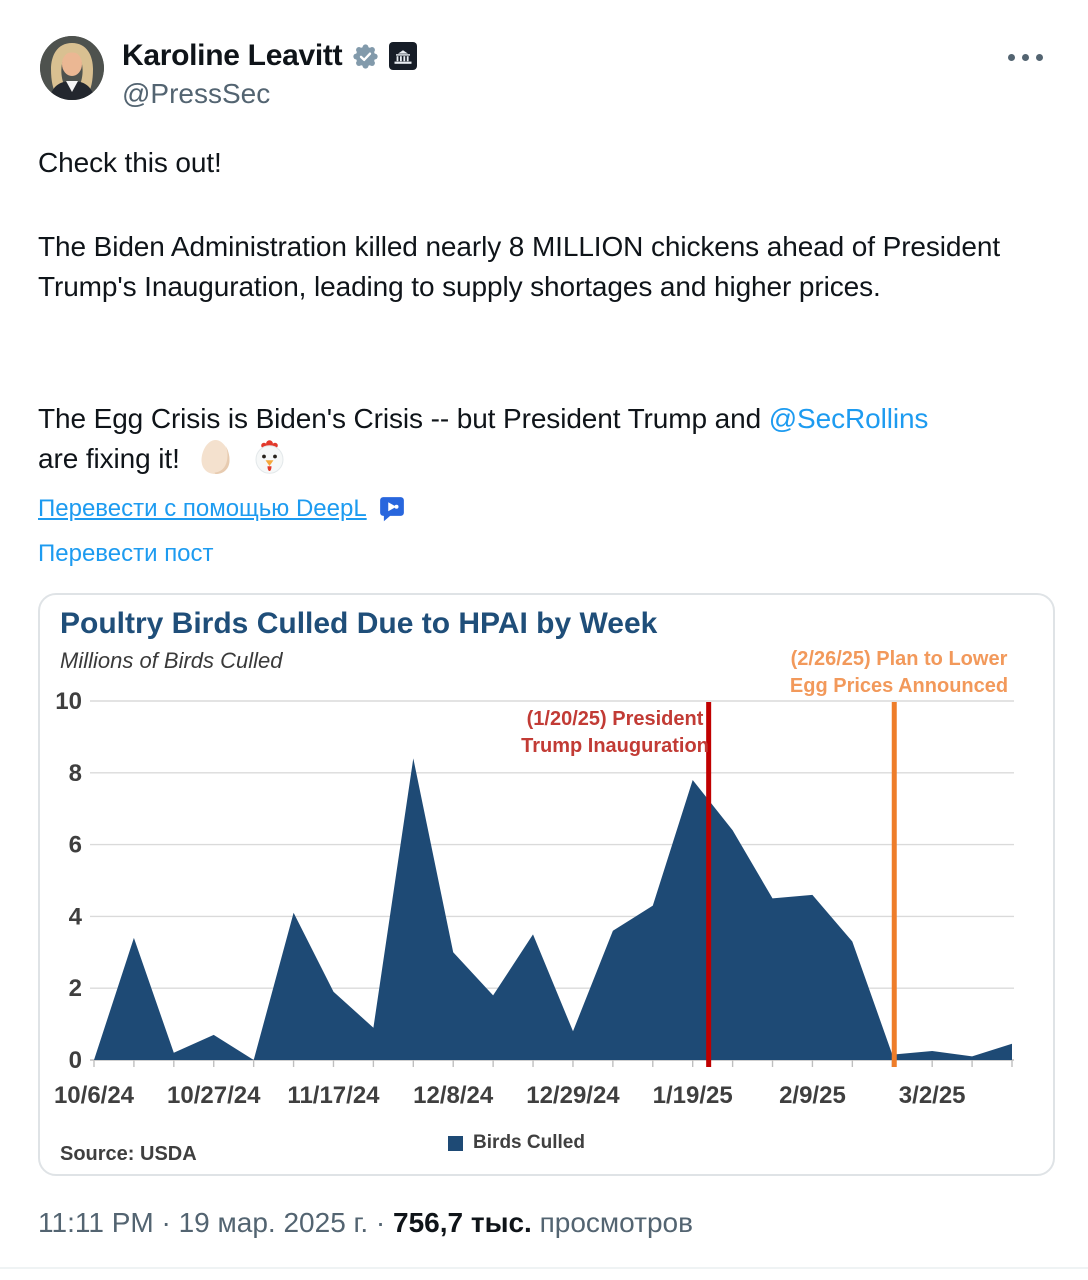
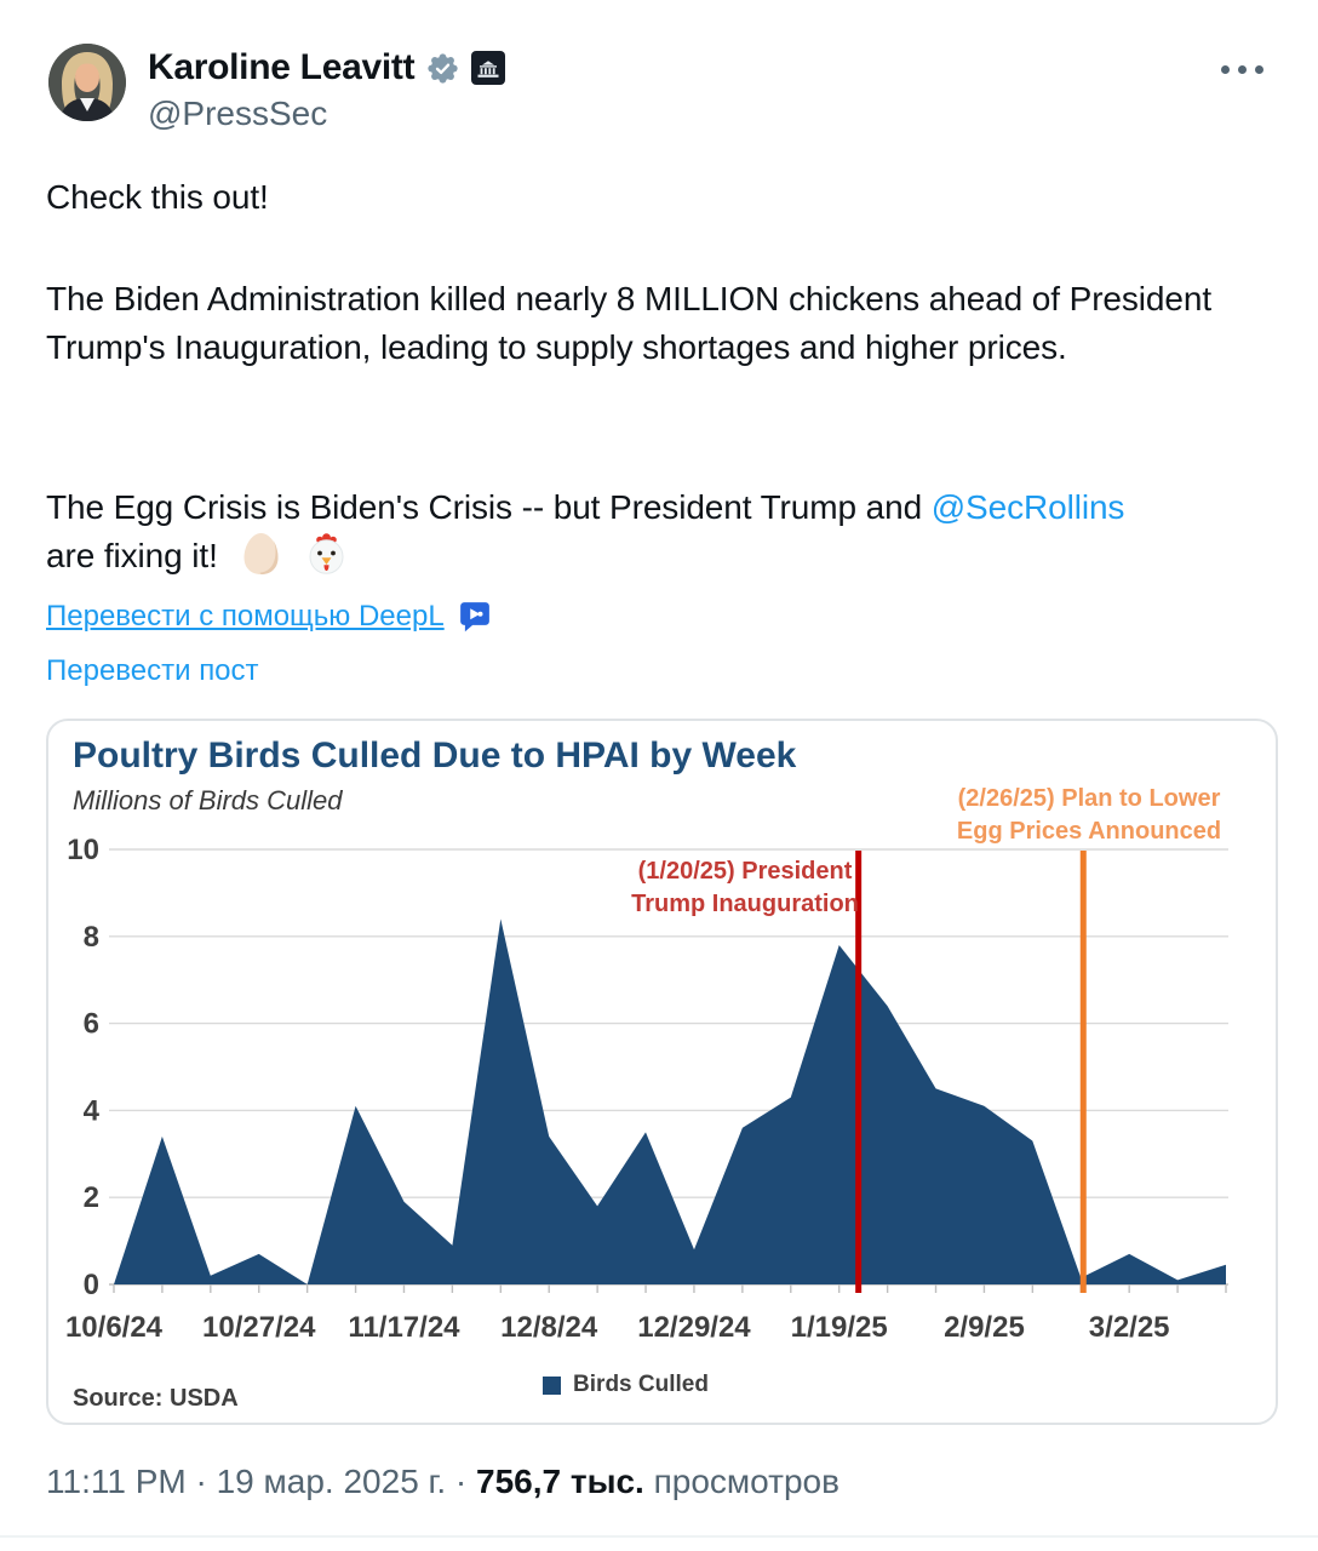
12/8/24: 3.0 -> 3.4
2/9/25: 4.6 -> 4.1
3/2/25: 0.2 -> 0.7
